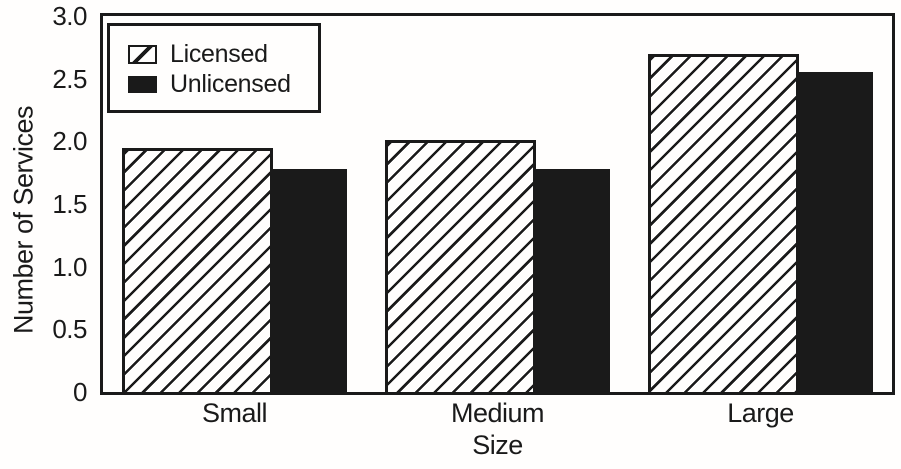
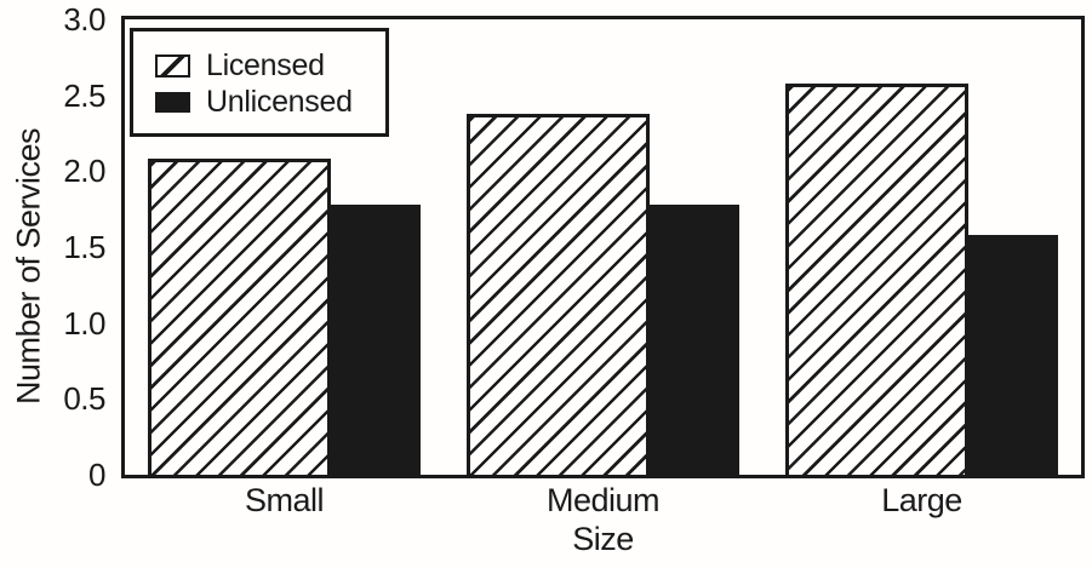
Licensed/Small: 1.95 -> 2.08
Licensed/Medium: 2.01 -> 2.38
Licensed/Large: 2.70 -> 2.58
Unlicensed/Large: 2.55 -> 1.58
